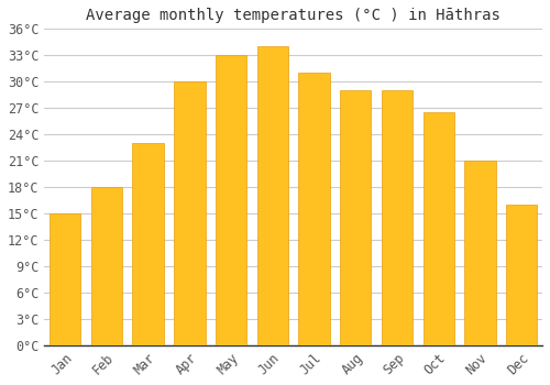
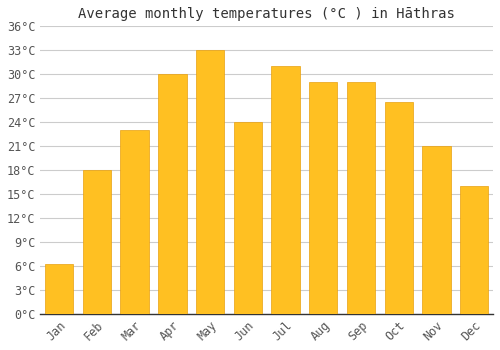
Jan: 15.0°C -> 6.2°C
Jun: 34.0°C -> 24.0°C
